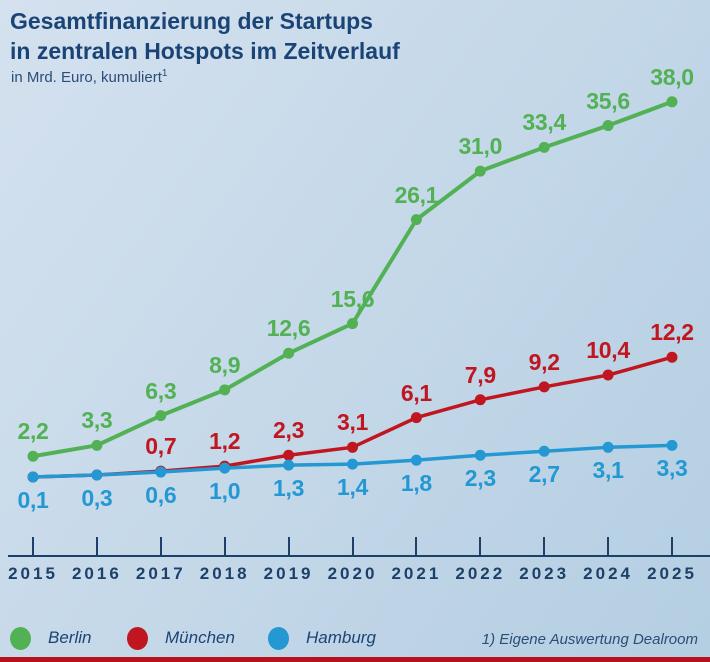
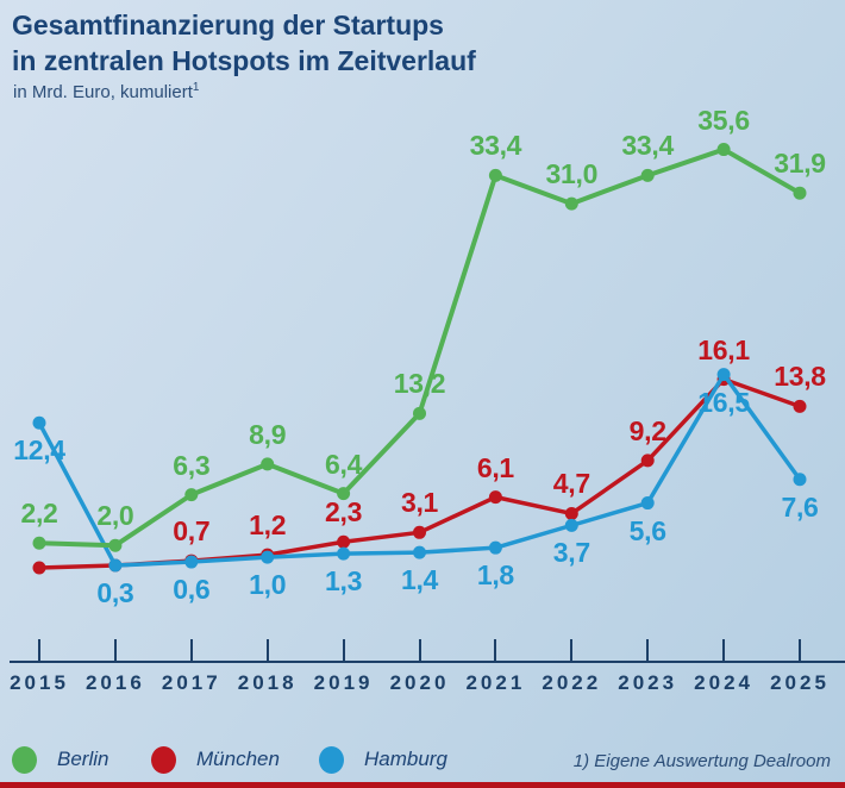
Hamburg/2015: 0,1 -> 12,4
Berlin/2016: 3,3 -> 2,0
Berlin/2019: 12,6 -> 6,4
Berlin/2020: 15,6 -> 13,2
Berlin/2021: 26,1 -> 33,4
München/2022: 7,9 -> 4,7
Hamburg/2022: 2,3 -> 3,7
Hamburg/2023: 2,7 -> 5,6
München/2024: 10,4 -> 16,1
Hamburg/2024: 3,1 -> 16,5
Berlin/2025: 38,0 -> 31,9
München/2025: 12,2 -> 13,8
Hamburg/2025: 3,3 -> 7,6
